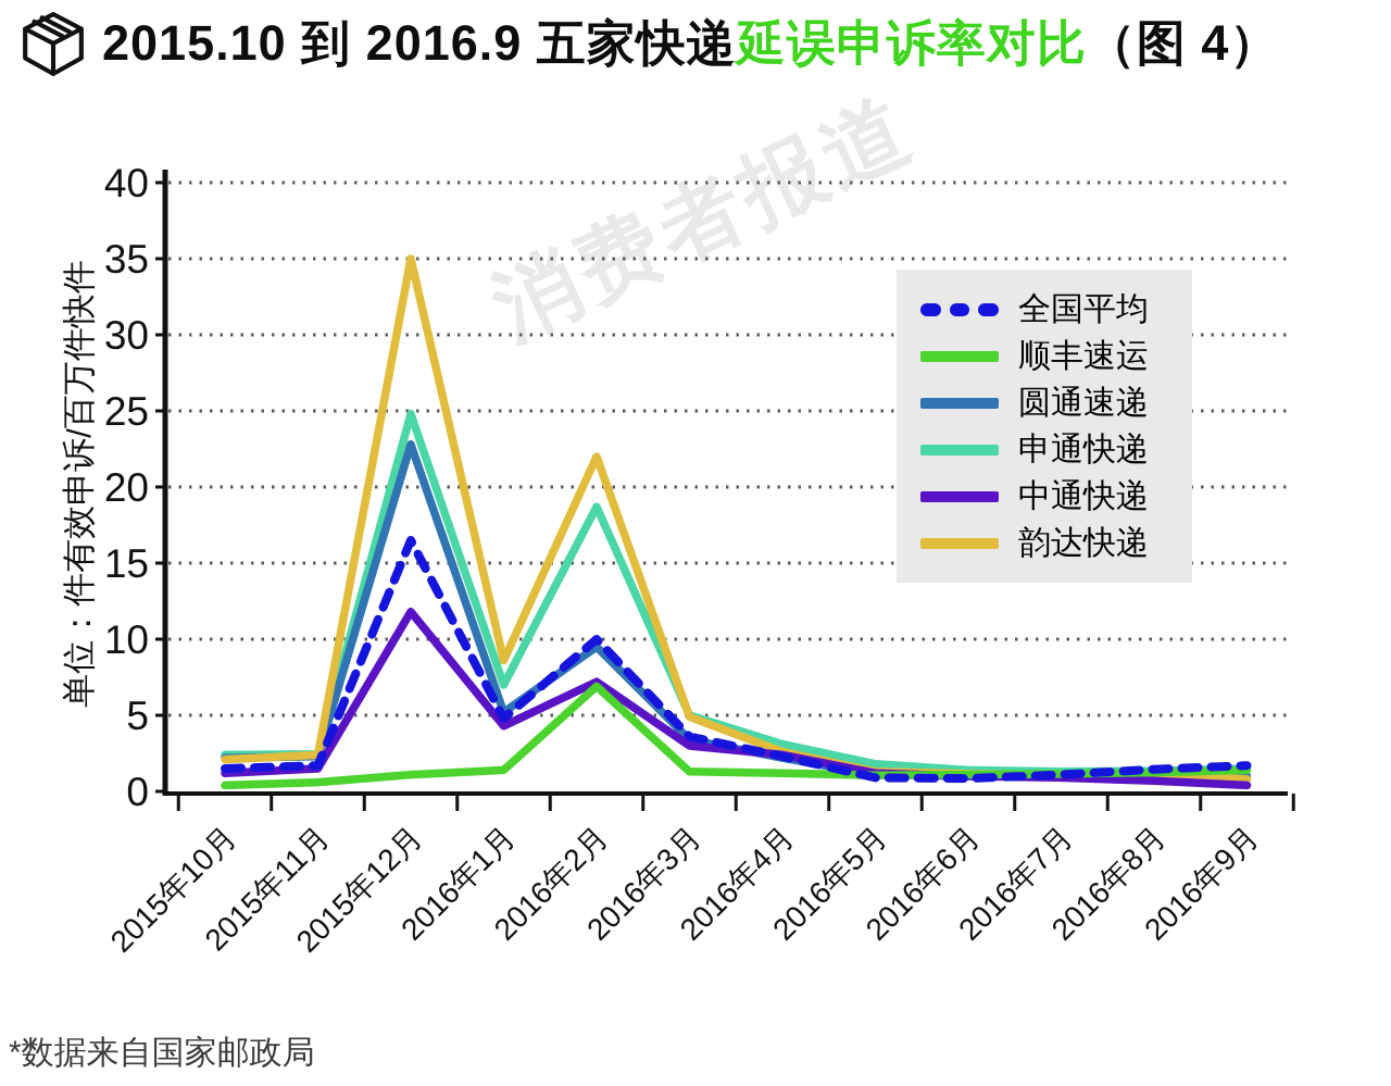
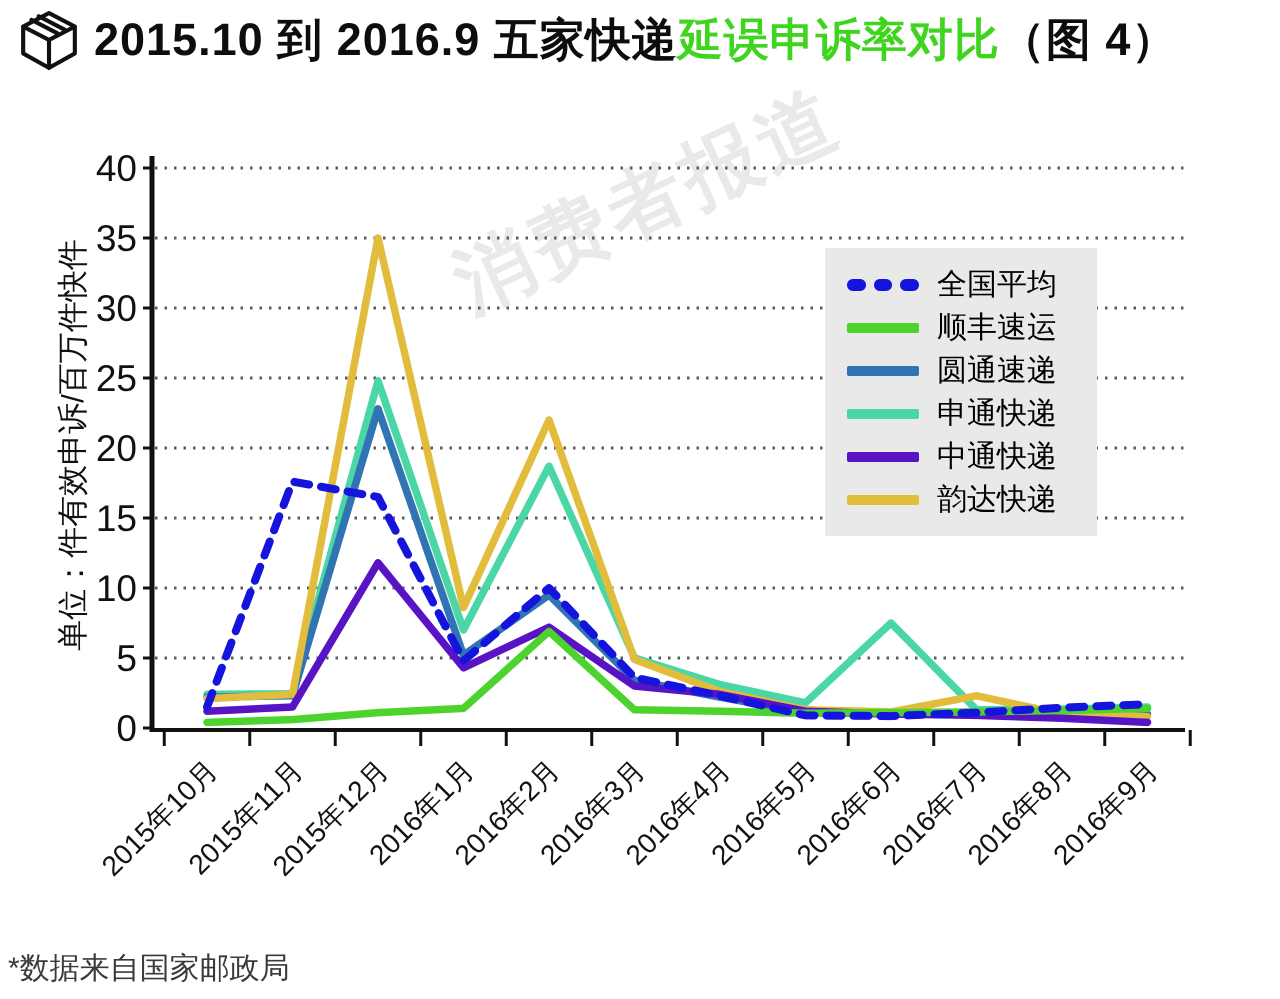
全国平均/2015年11月: 1.7 -> 17.6
申通快递/2016年6月: 1.4 -> 7.5
韵达快递/2016年7月: 1.1 -> 2.3
